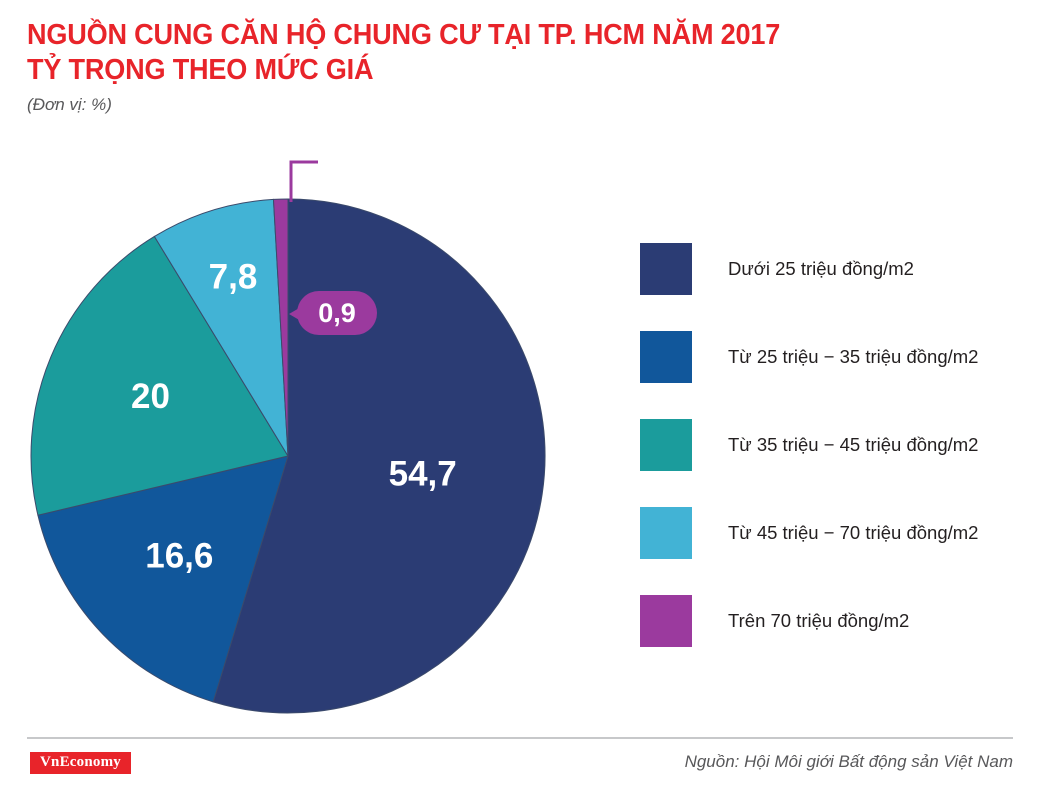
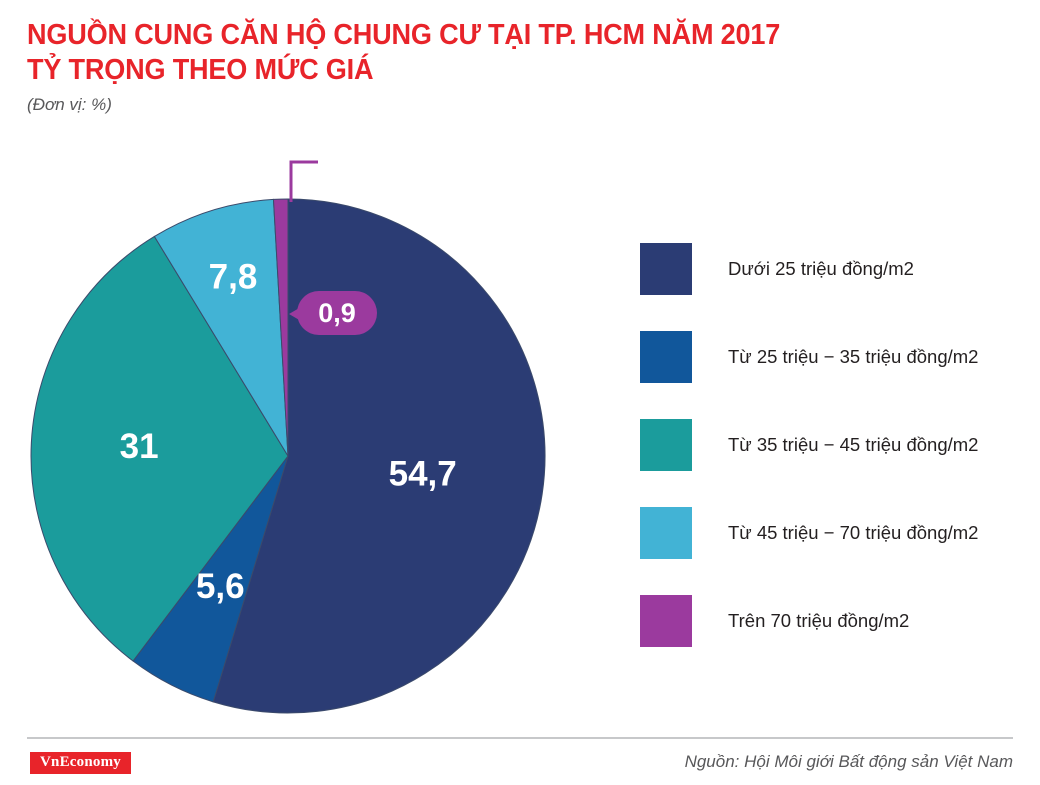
Từ 25 triệu − 35 triệu đồng/m2: 16,6 -> 5,6
Từ 35 triệu − 45 triệu đồng/m2: 20 -> 31
